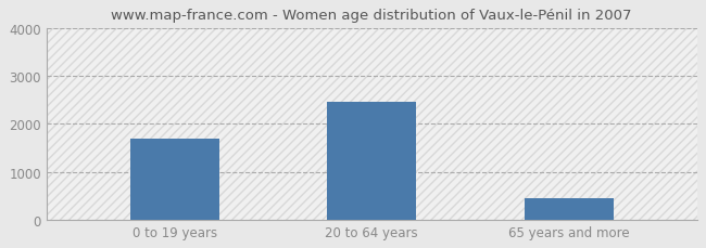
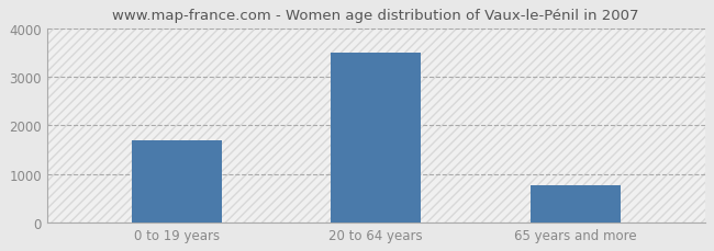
20 to 64 years: 2450 -> 3490
65 years and more: 450 -> 760
